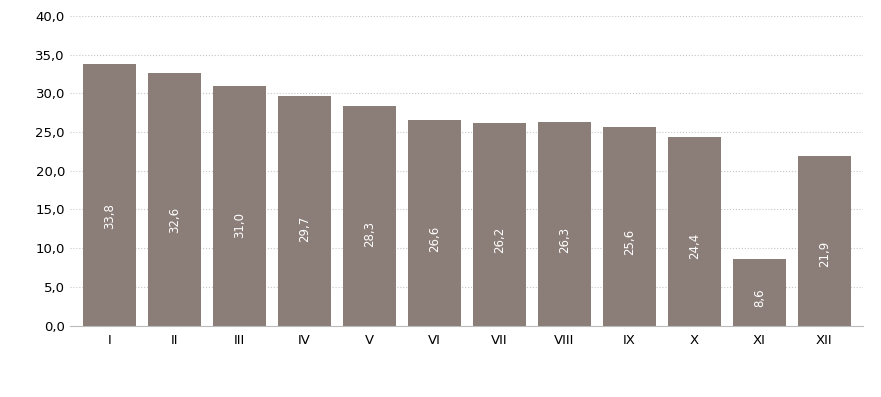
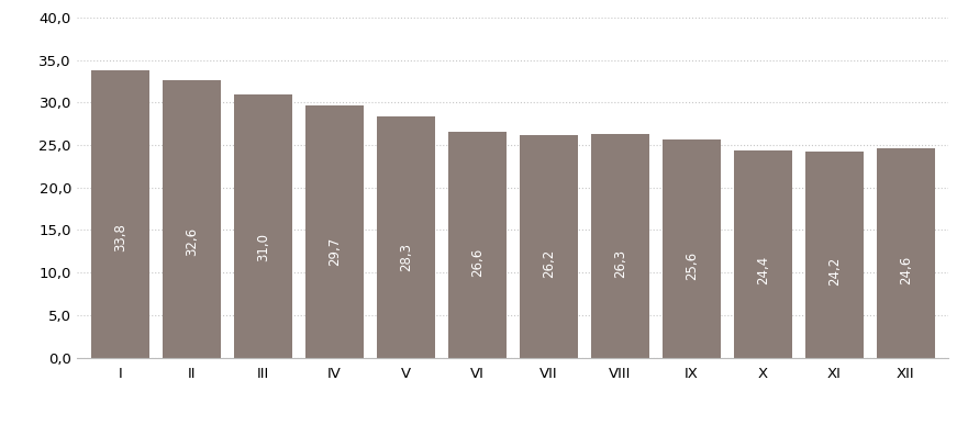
XI: 8,6 -> 24,2
XII: 21,9 -> 24,6
